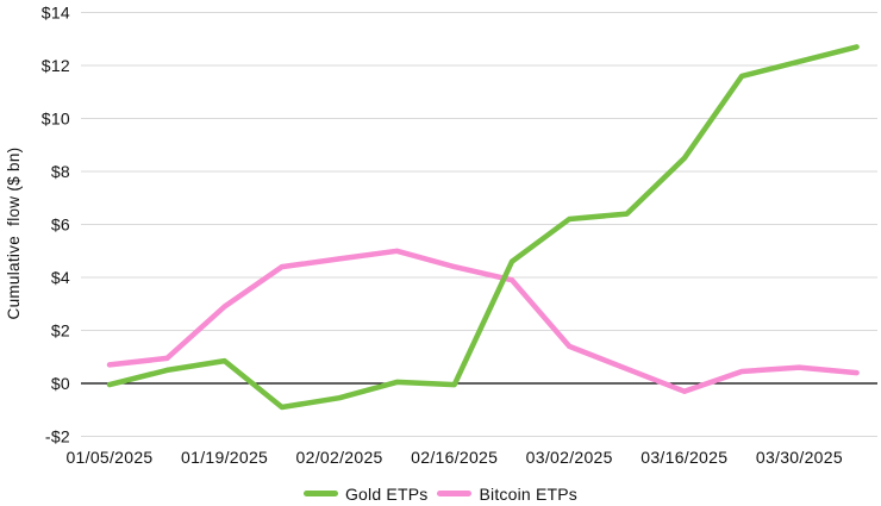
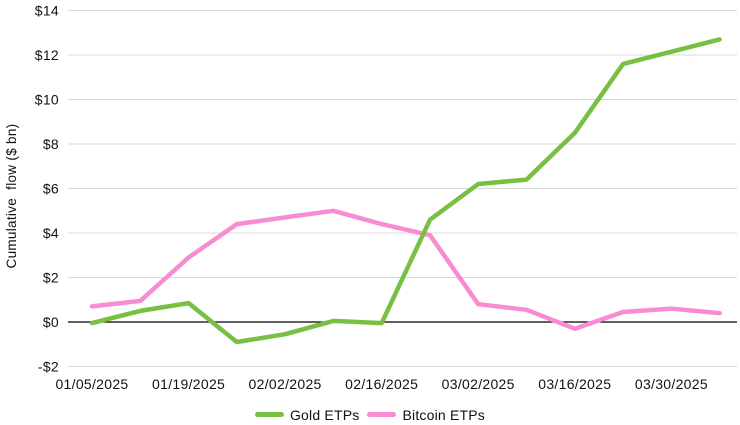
Bitcoin ETPs/03/02/2025: $1.4 -> $0.8
